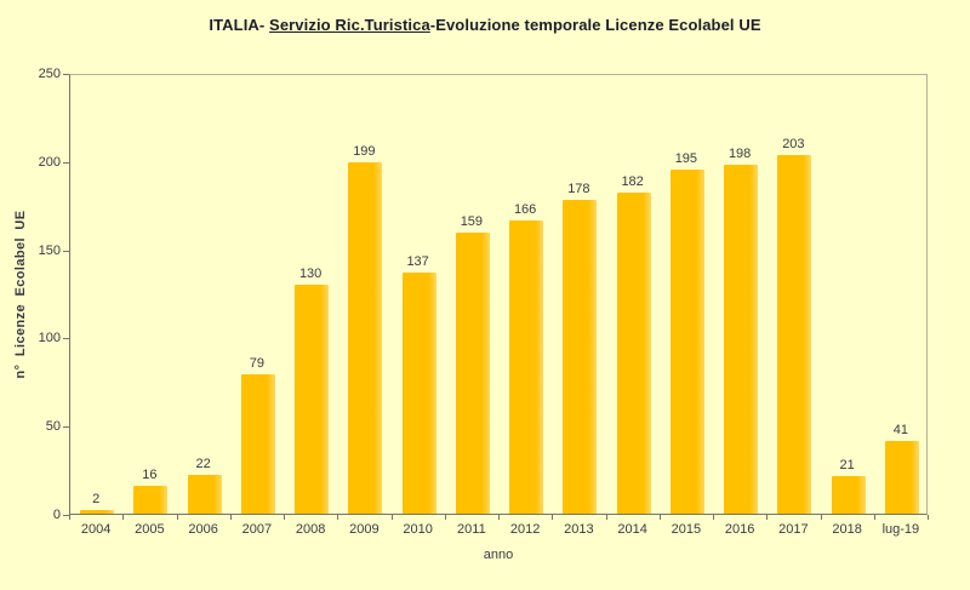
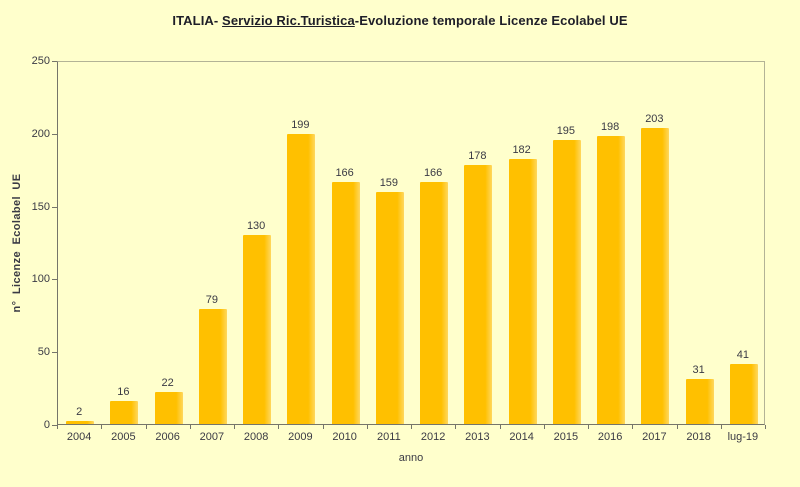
2010: 137 -> 166
2018: 21 -> 31
